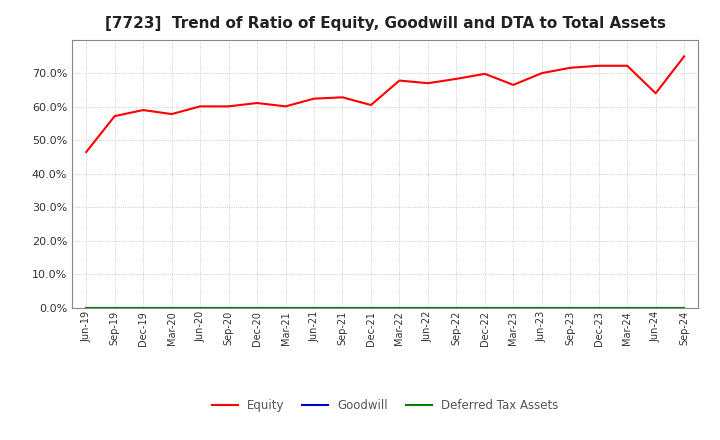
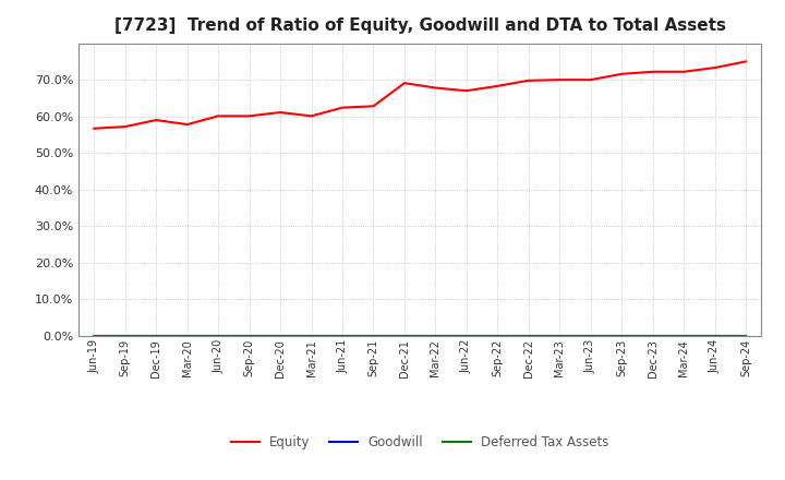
Equity/Jun-19: 46.5% -> 56.7%
Equity/Dec-21: 60.5% -> 69.1%
Equity/Mar-23: 66.5% -> 70.0%
Equity/Jun-24: 64.0% -> 73.3%
